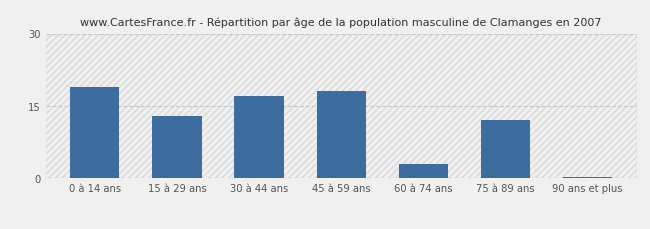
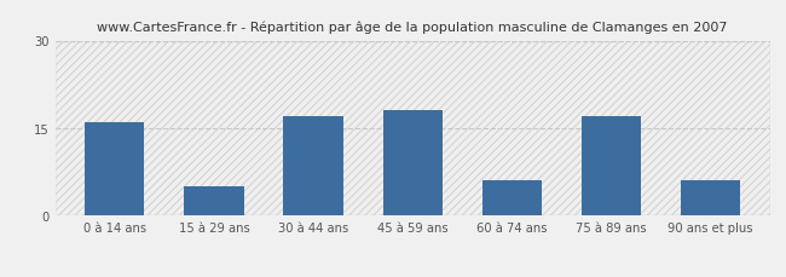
0 à 14 ans: 19.0 -> 16.0
15 à 29 ans: 13.0 -> 5.0
60 à 74 ans: 3.0 -> 6.0
75 à 89 ans: 12.0 -> 17.0
90 ans et plus: 0.3 -> 6.0
